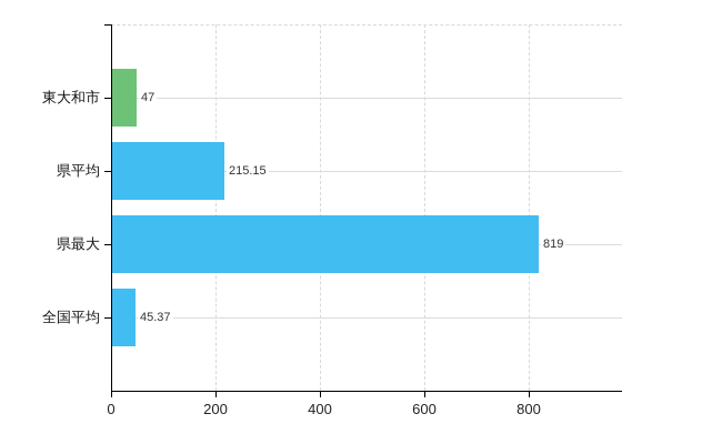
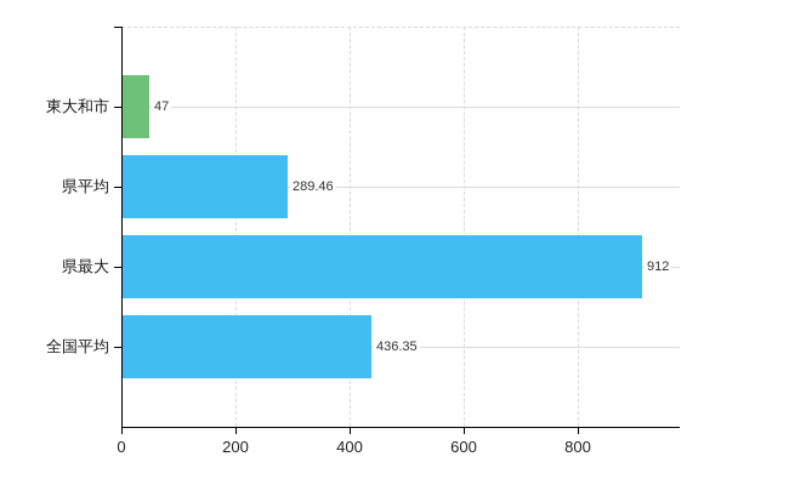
県平均: 215.15 -> 289.46
県最大: 819 -> 912
全国平均: 45.37 -> 436.35
